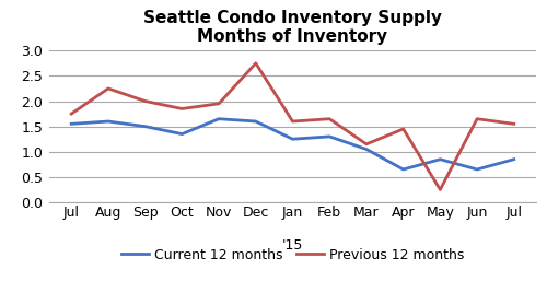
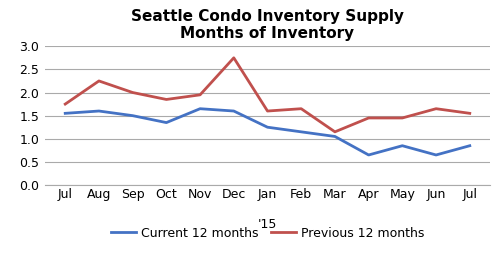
Current 12 months/Feb: 1.30 -> 1.15
Previous 12 months/May: 0.25 -> 1.45
